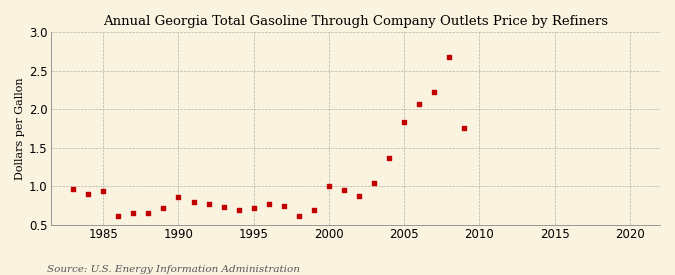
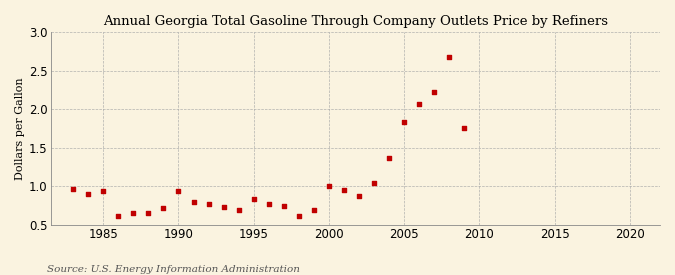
1990: 0.86 -> 0.94
1995: 0.72 -> 0.84
